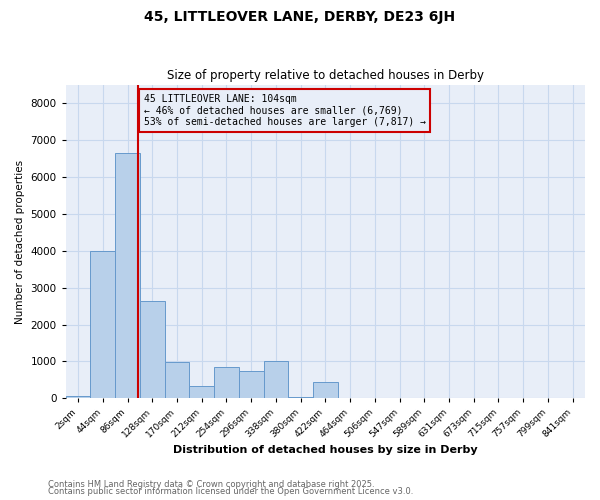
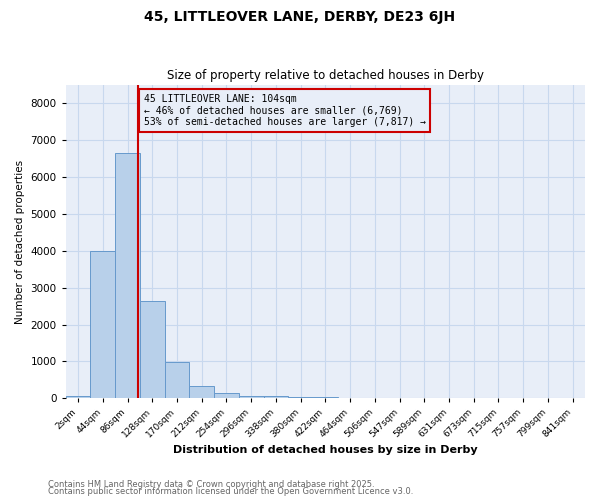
254sqm: 850 -> 150
296sqm: 750 -> 80
338sqm: 1000 -> 50
422sqm: 450 -> 20
